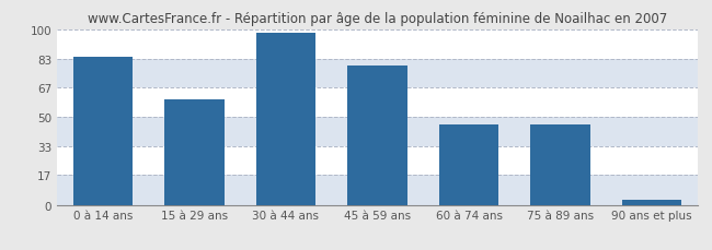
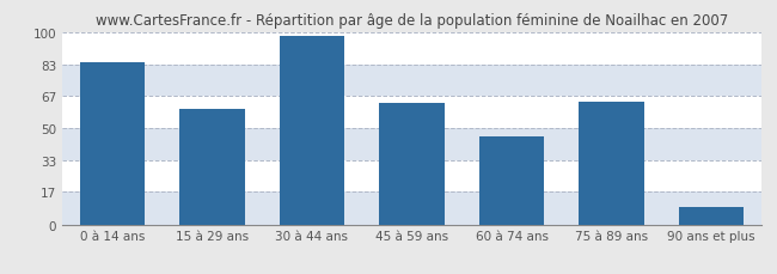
45 à 59 ans: 79 -> 63
75 à 89 ans: 46 -> 64
90 ans et plus: 3 -> 9
